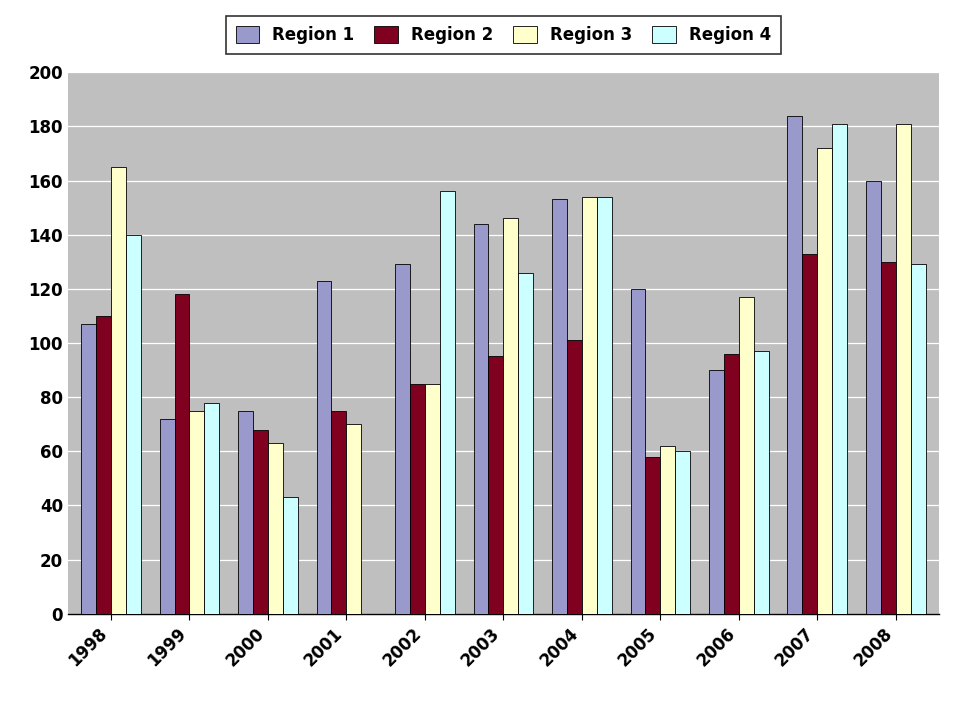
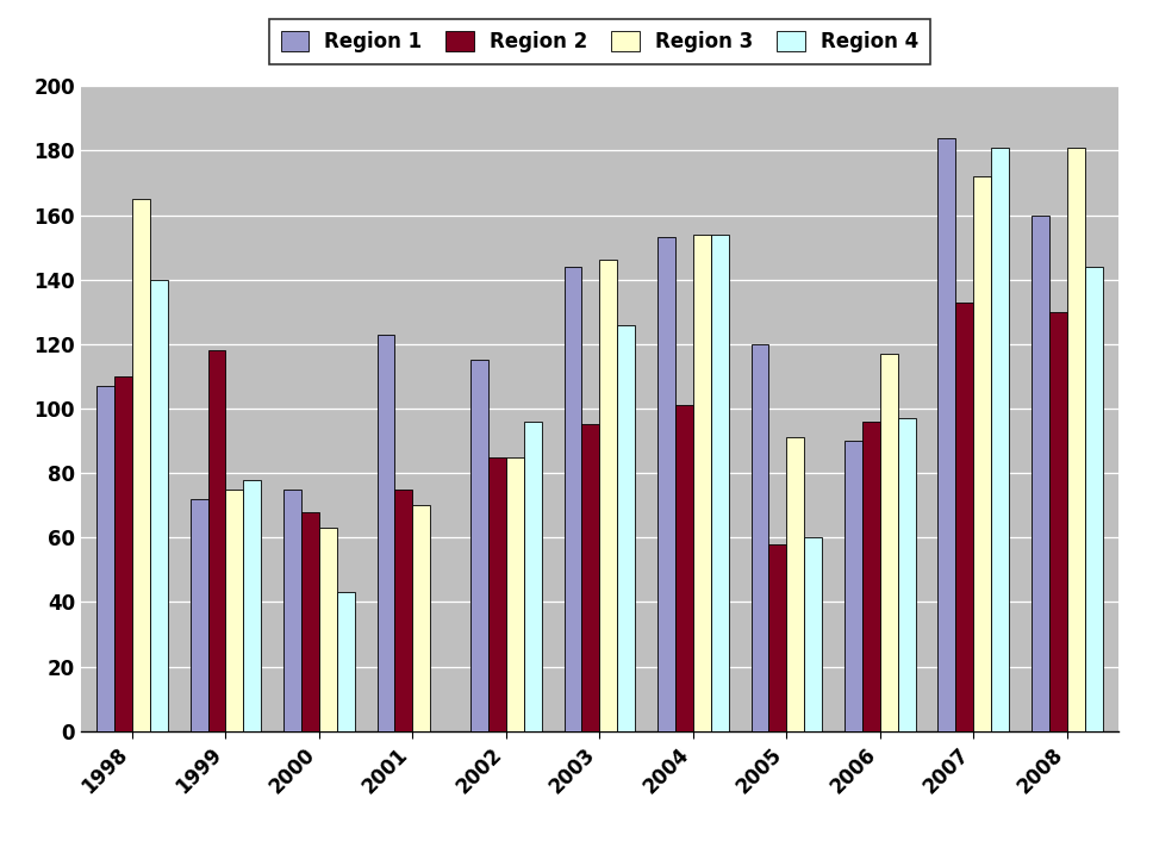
Region 1/2002: 129 -> 115
Region 4/2002: 156 -> 96
Region 3/2005: 62 -> 91
Region 4/2008: 129 -> 144
